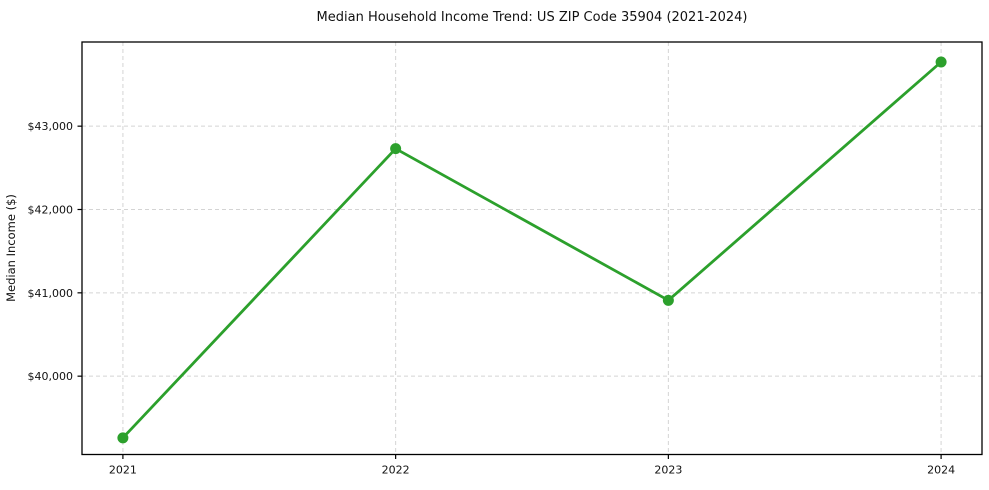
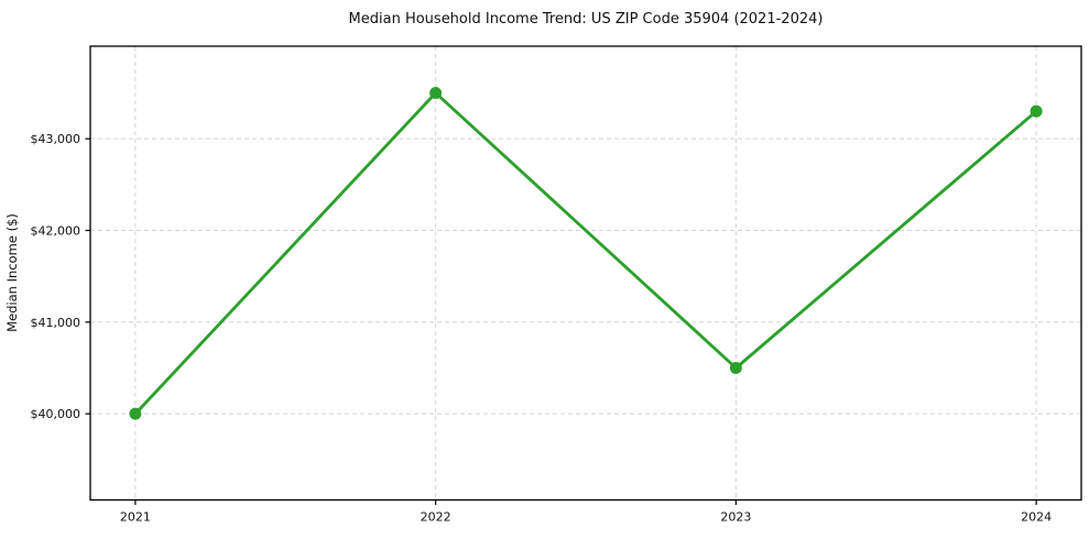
2021: $39300 -> $40000
2022: $42700 -> $43500
2023: $40900 -> $40500
2024: $43800 -> $43300
